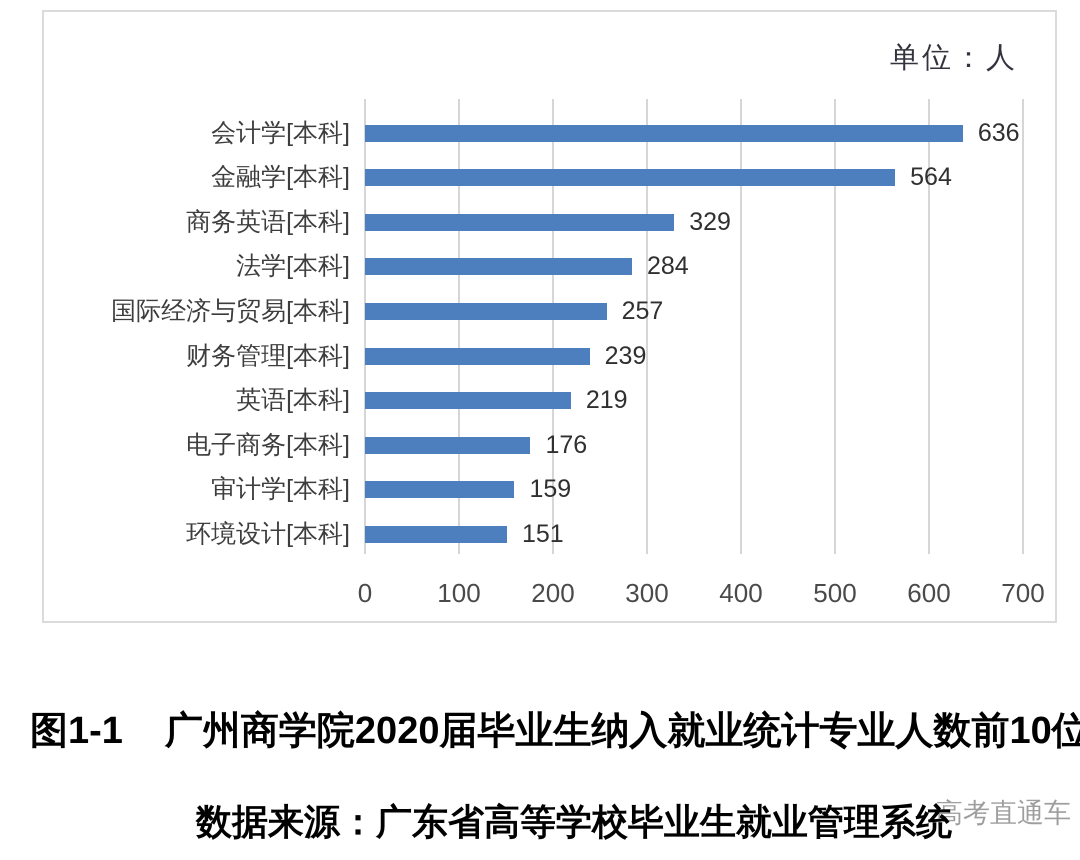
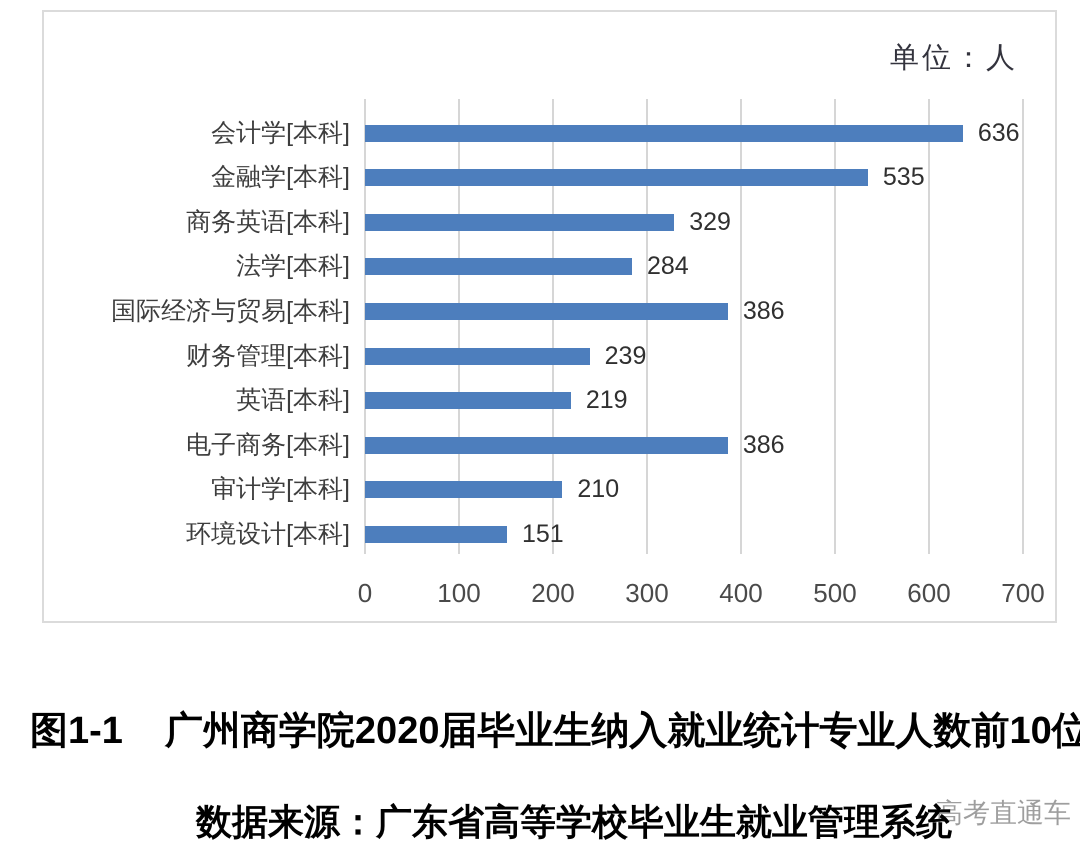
金融学[本科]: 564 -> 535
国际经济与贸易[本科]: 257 -> 386
电子商务[本科]: 176 -> 386
审计学[本科]: 159 -> 210
